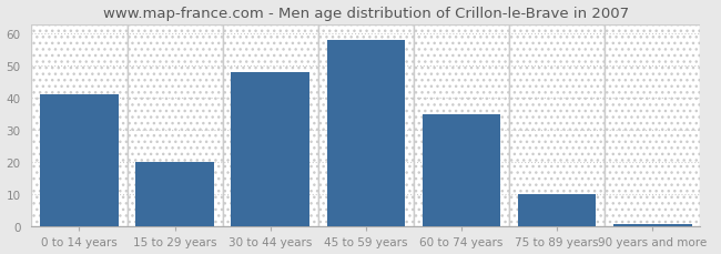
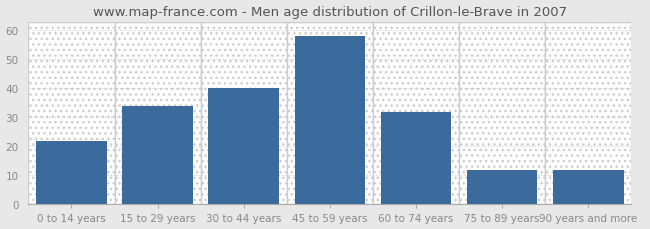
0 to 14 years: 41 -> 22
15 to 29 years: 20 -> 34
30 to 44 years: 48 -> 40
60 to 74 years: 35 -> 32
75 to 89 years: 10 -> 12
90 years and more: 1 -> 12
